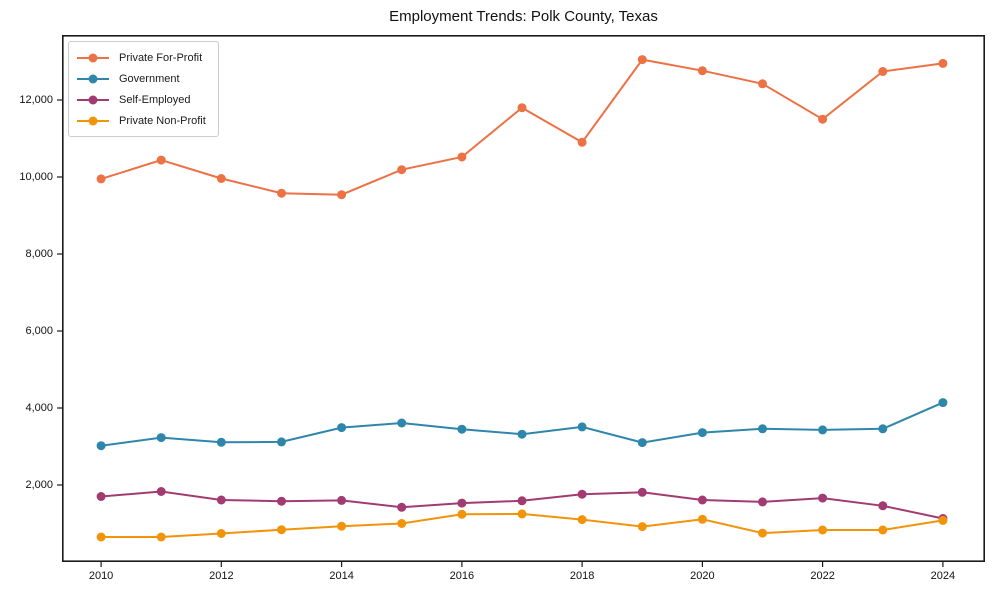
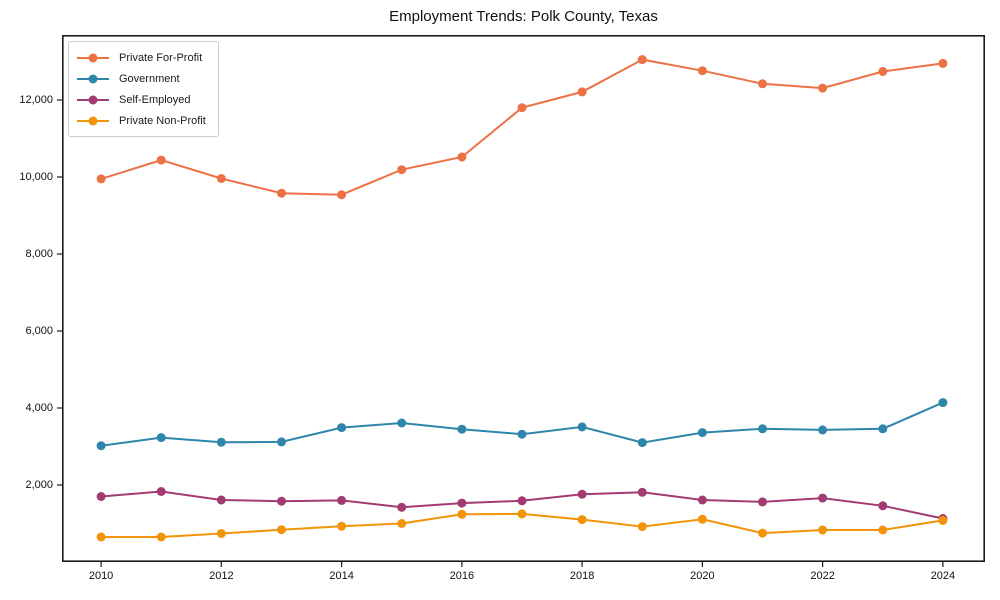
Private For-Profit/2018: 10900 -> 12200
Private For-Profit/2022: 11500 -> 12300
